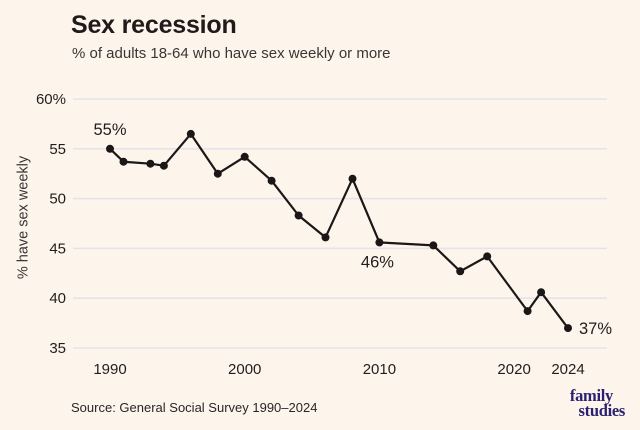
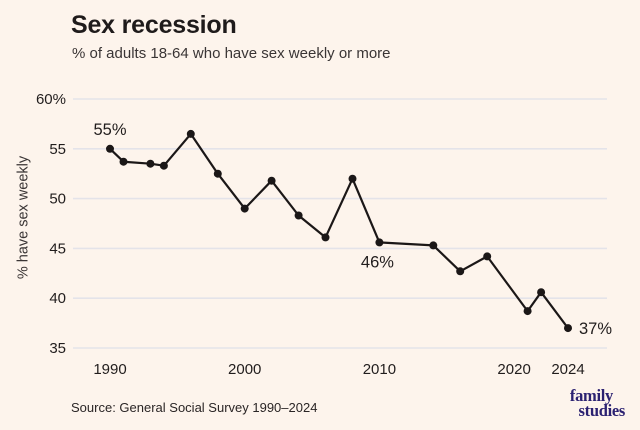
2000: 54% -> 49%
